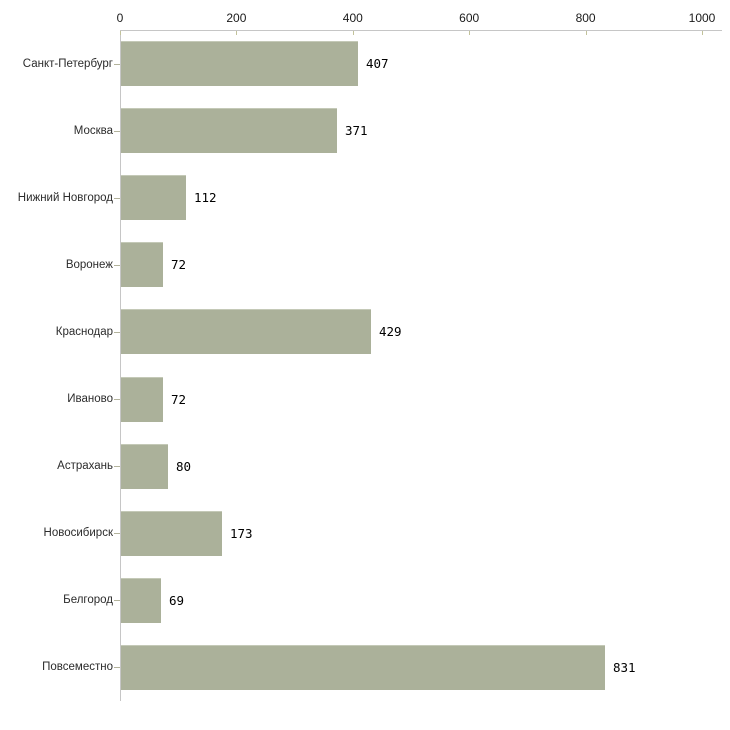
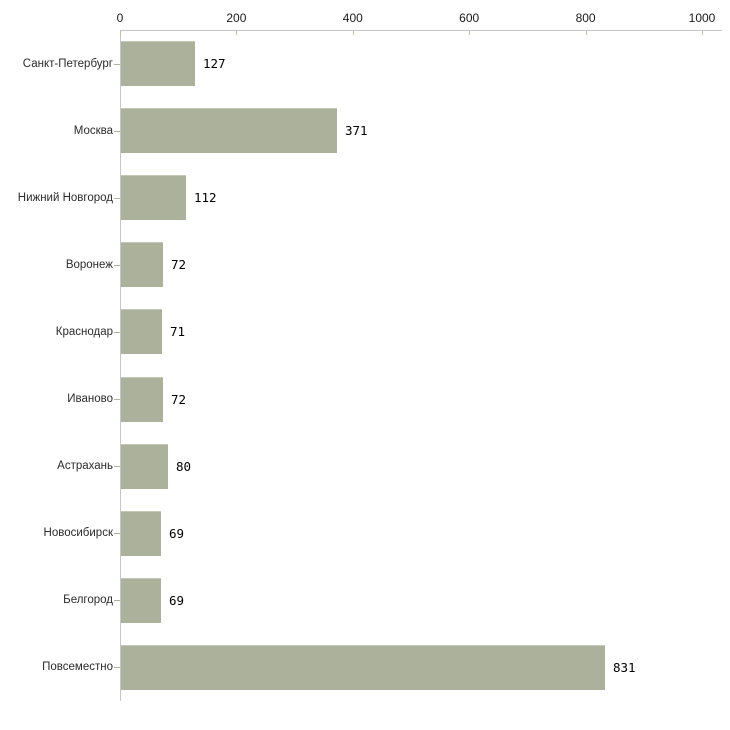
Санкт-Петербург: 407 -> 127
Краснодар: 429 -> 71
Новосибирск: 173 -> 69
